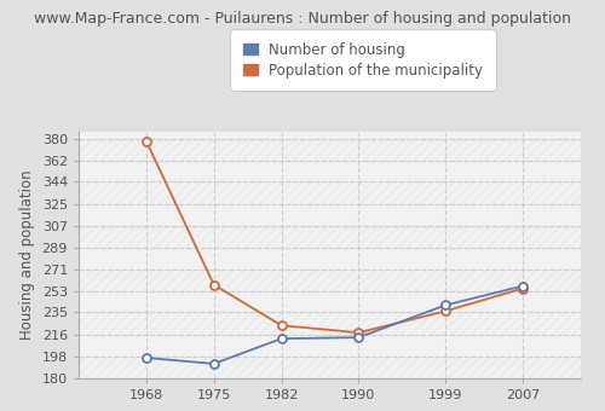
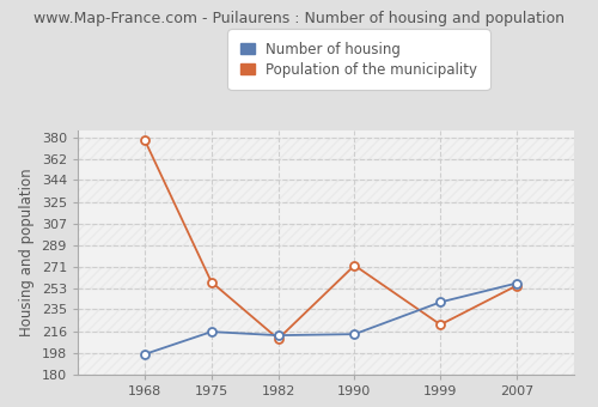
Number of housing/1975: 192 -> 216
Population of the municipality/1982: 224 -> 210
Population of the municipality/1990: 218 -> 272
Population of the municipality/1999: 236 -> 222
